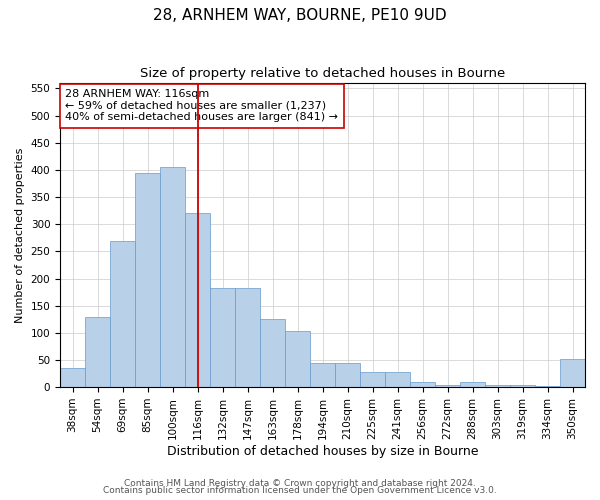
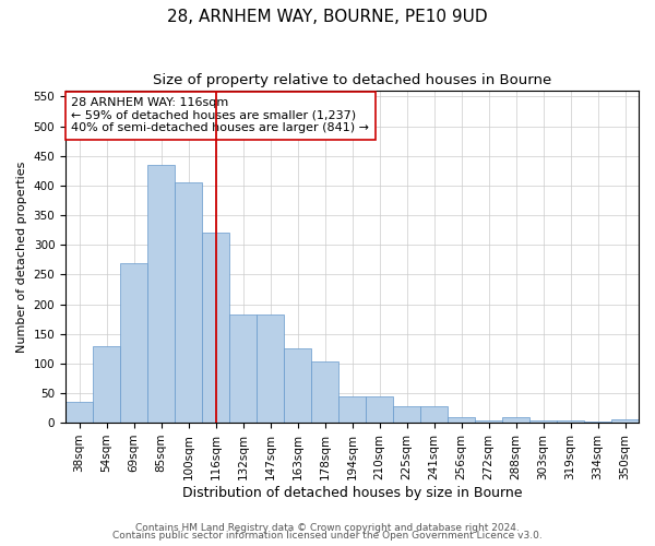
85sqm: 394 -> 435
350sqm: 52 -> 6
